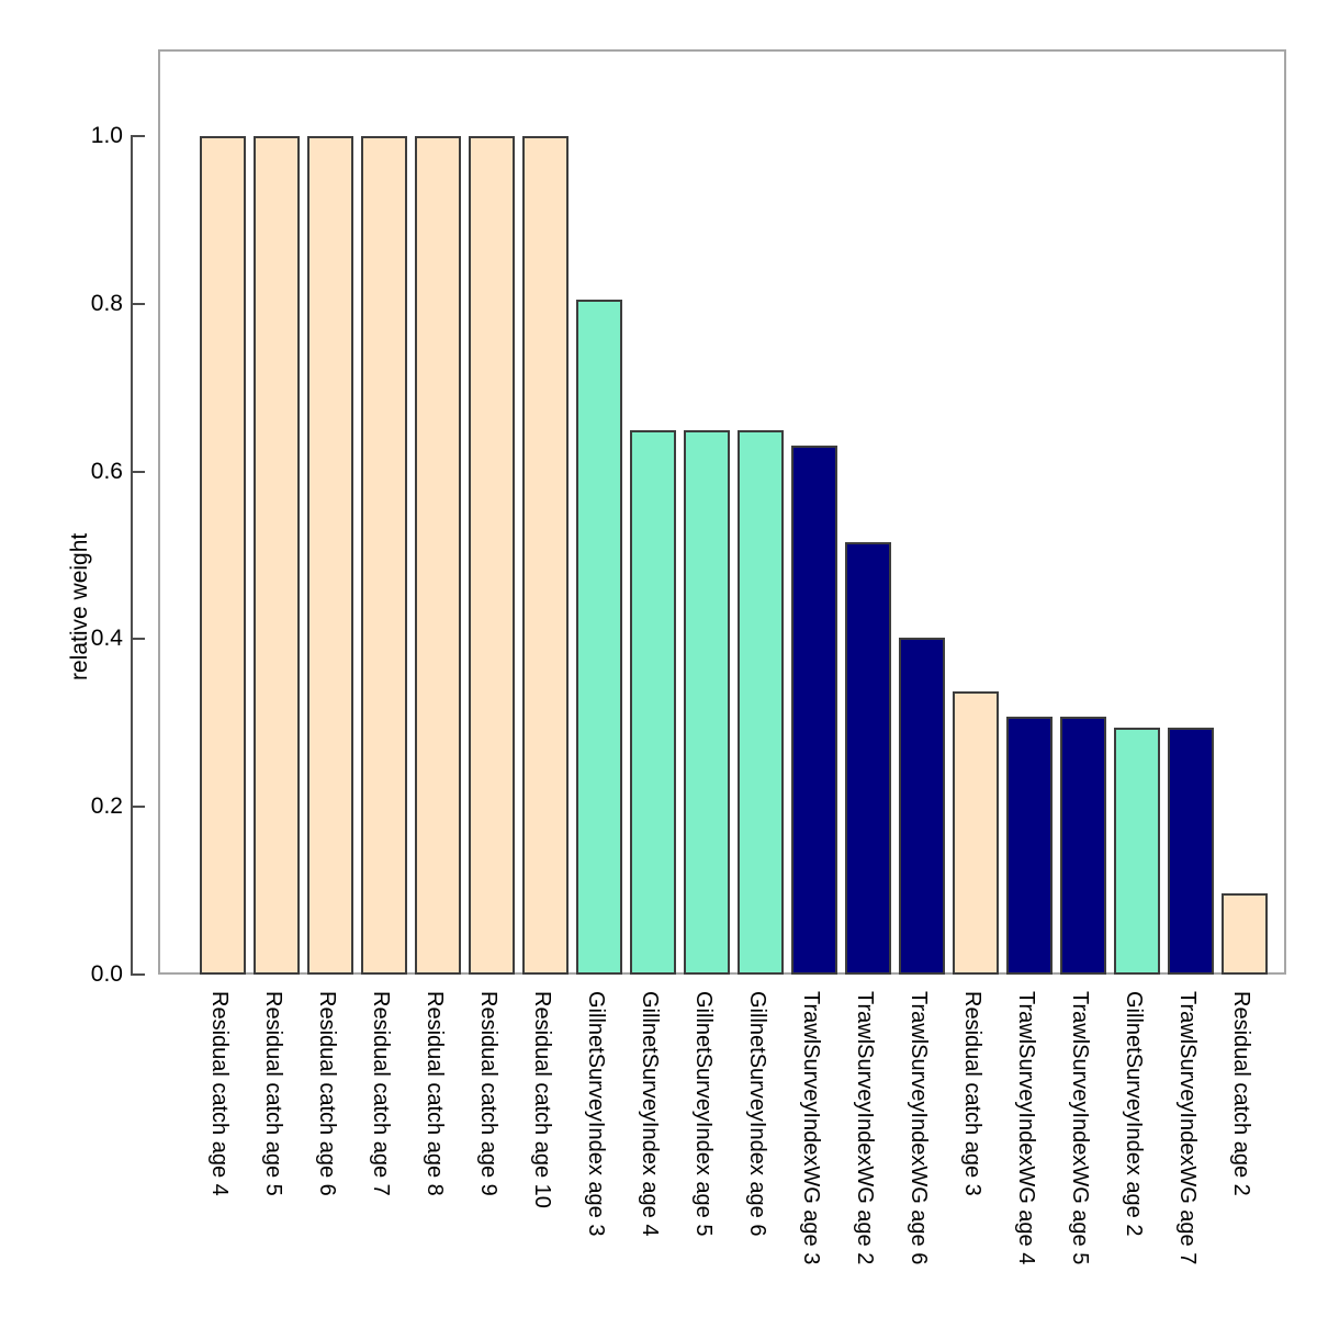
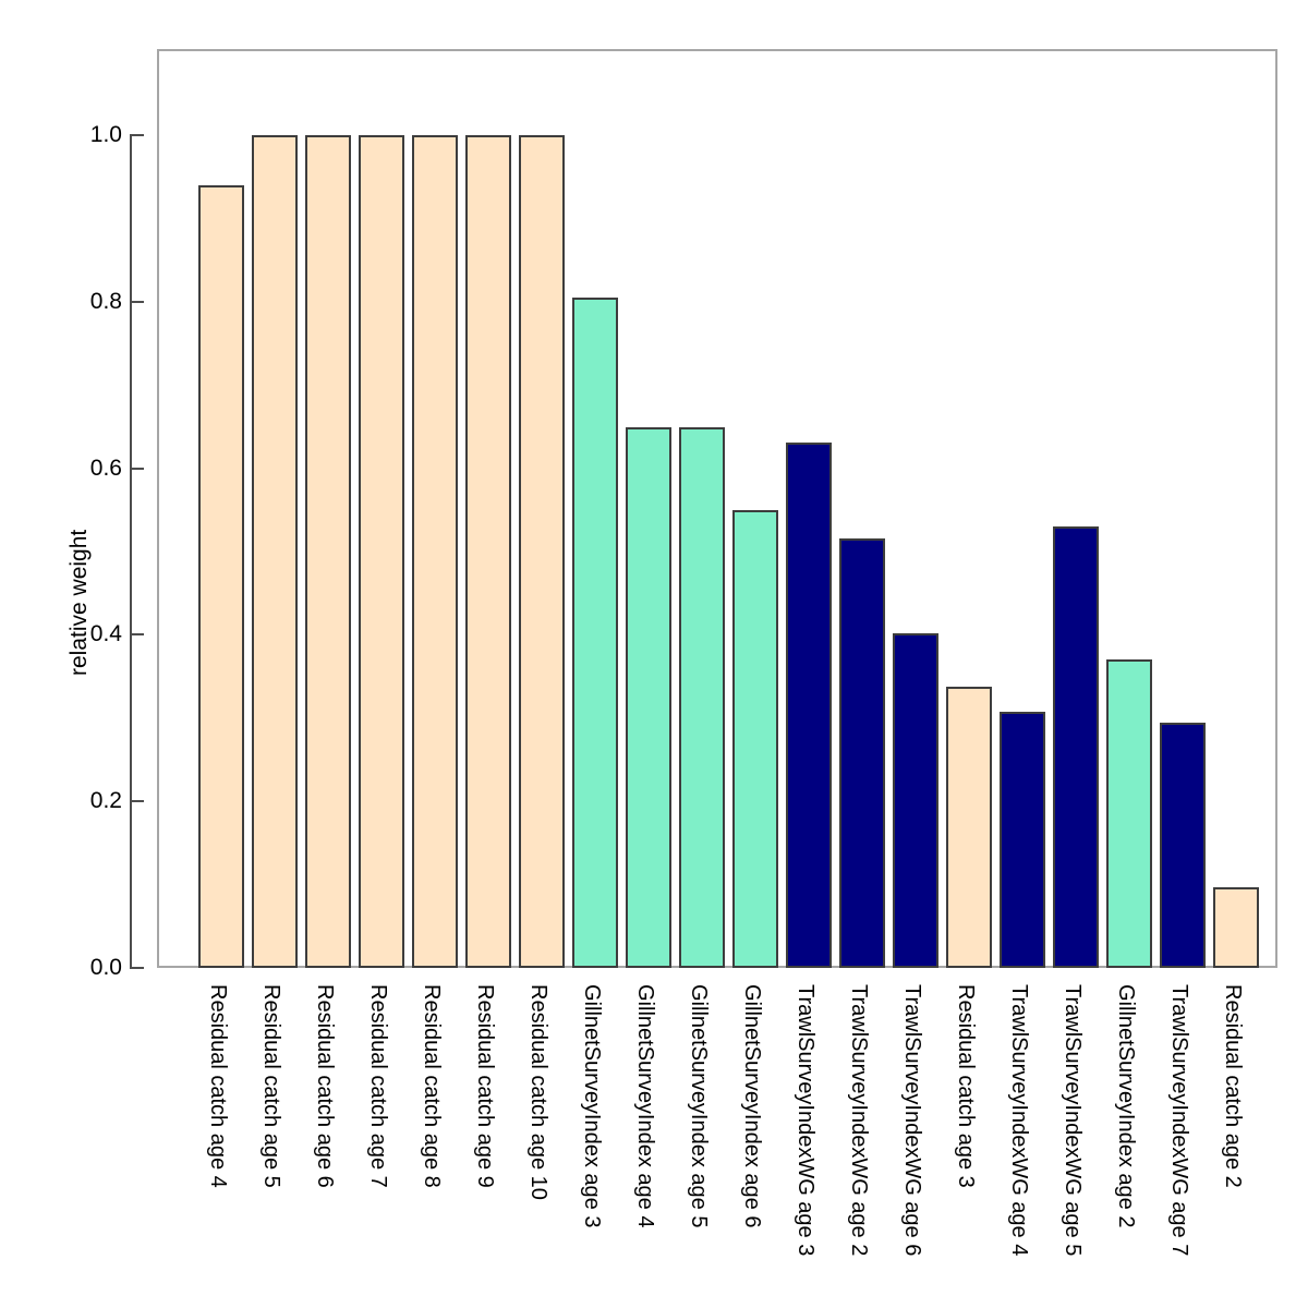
Residual catch age 4: 1.00 -> 0.94
GillnetSurveyIndex age 6: 0.65 -> 0.55
TrawlSurveyIndexWG age 5: 0.31 -> 0.53
GillnetSurveyIndex age 2: 0.29 -> 0.37
